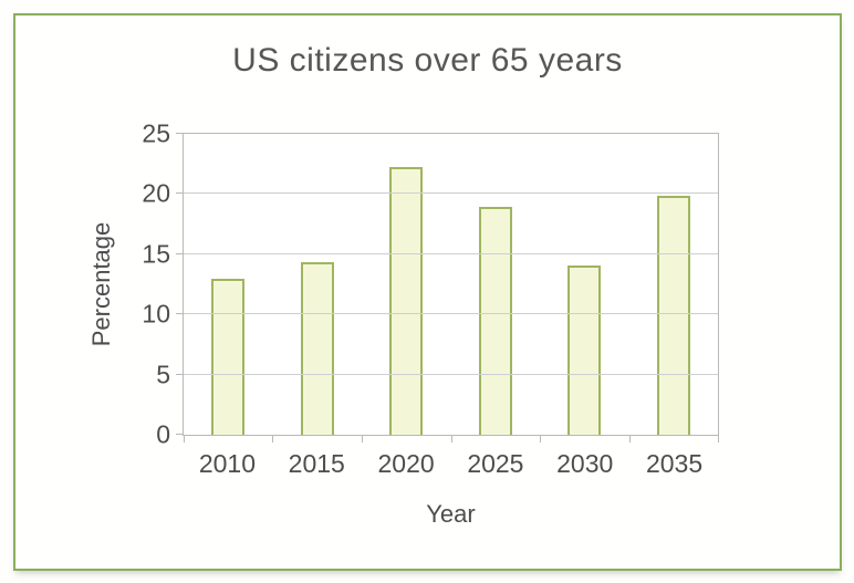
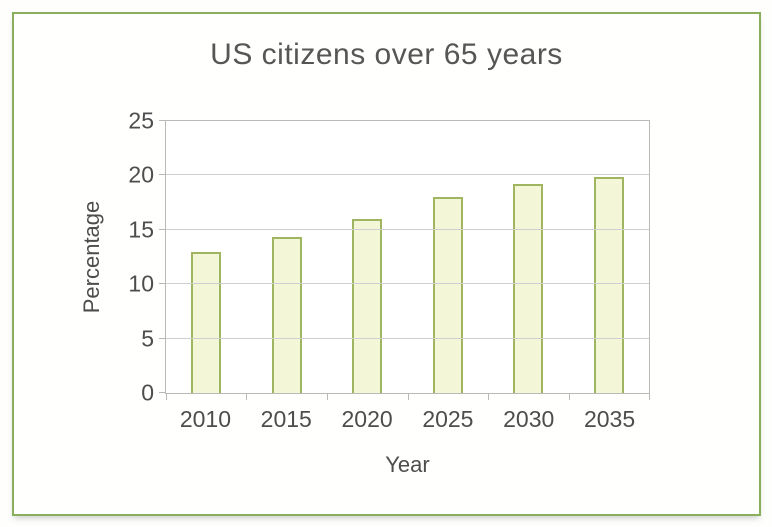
2020: 22.2 -> 16.0
2025: 18.9 -> 18.0
2030: 14.1 -> 19.2
